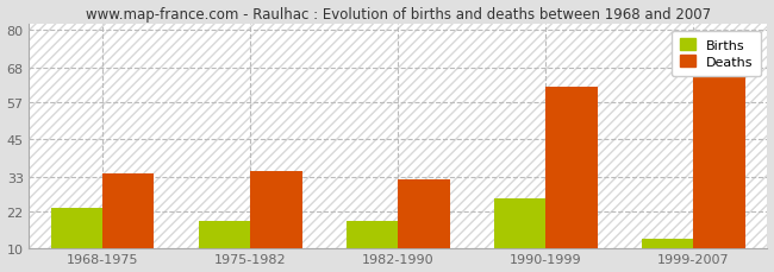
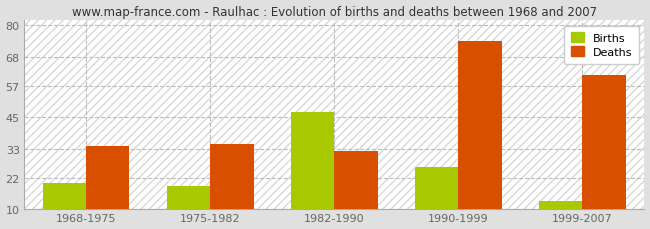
Births/1968-1975: 23 -> 20
Births/1982-1990: 19 -> 47
Deaths/1990-1999: 62 -> 74
Deaths/1999-2007: 65 -> 61
